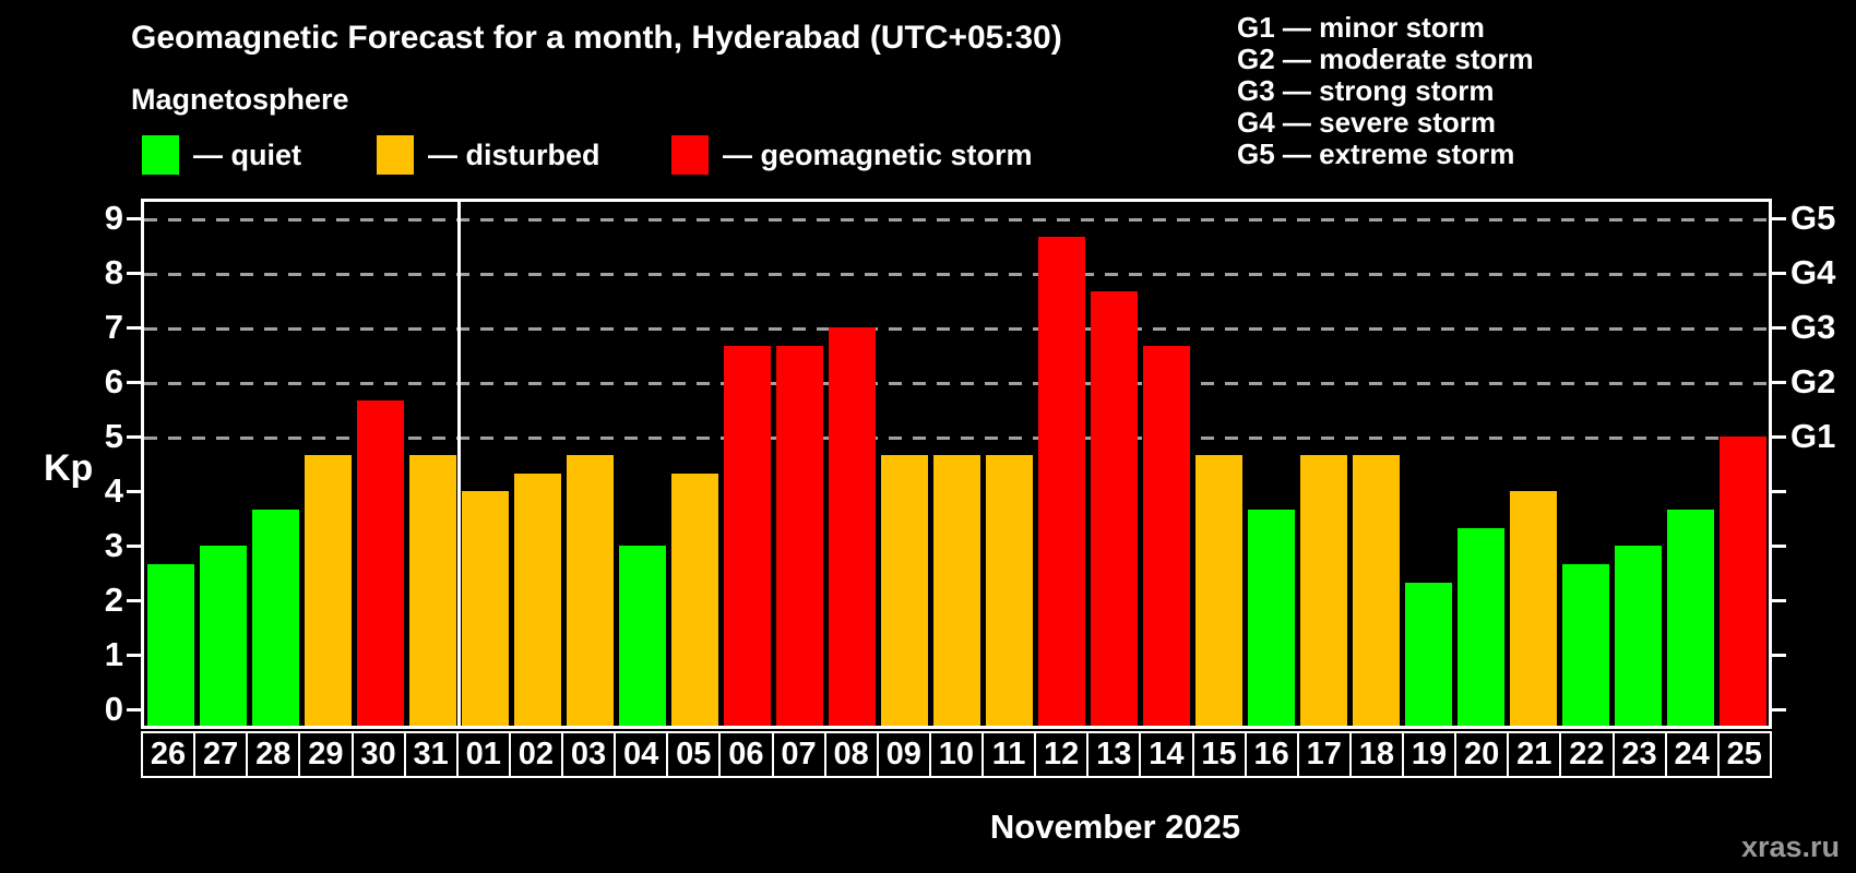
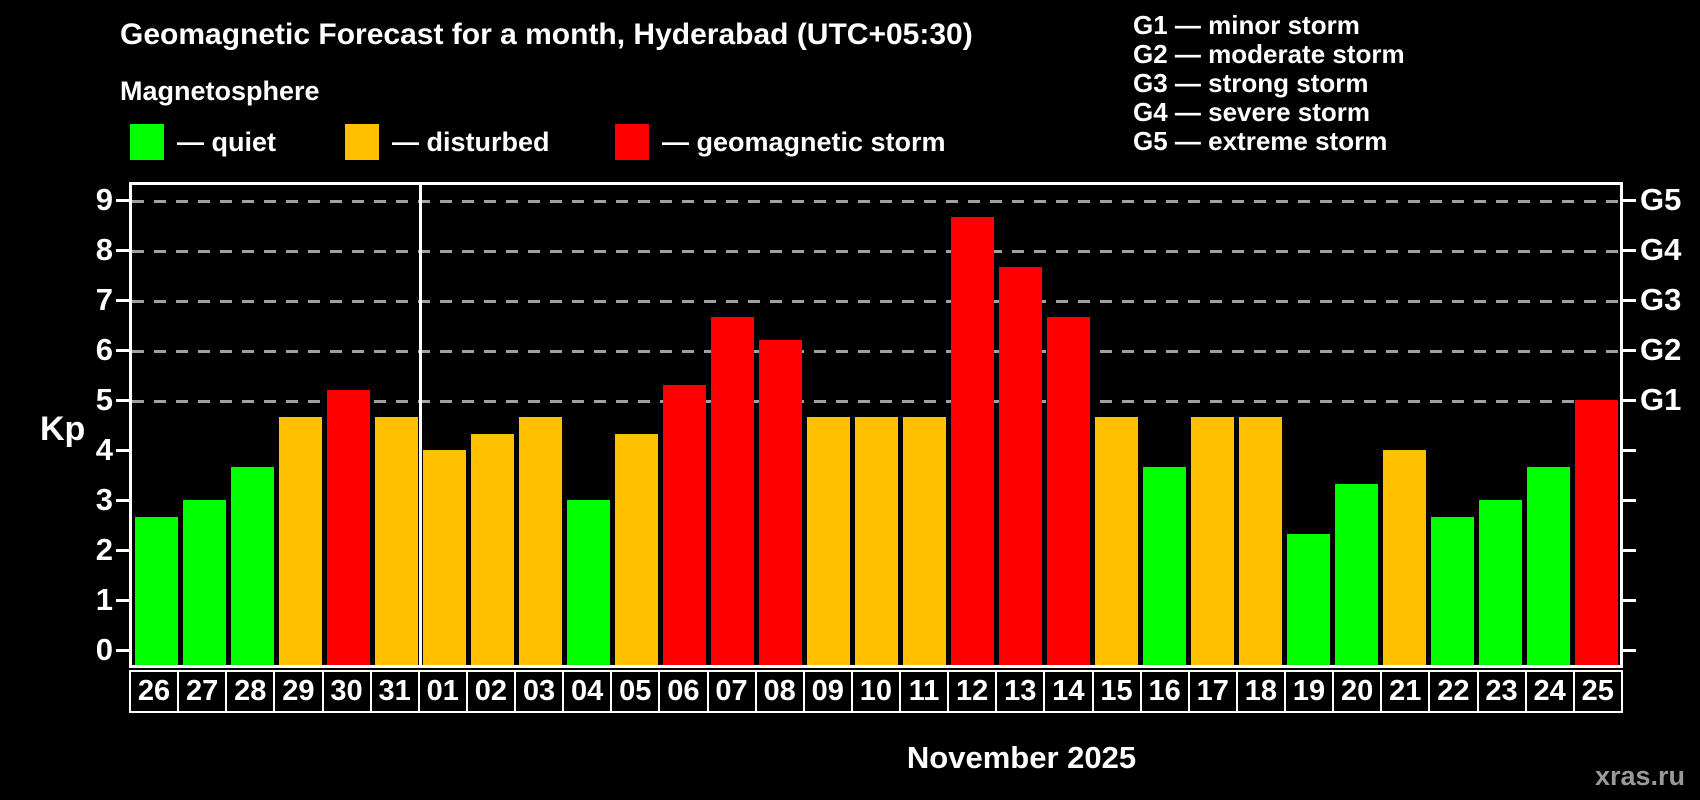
30: 5.7 -> 5.2
06: 6.7 -> 5.3
08: 7.0 -> 6.2
